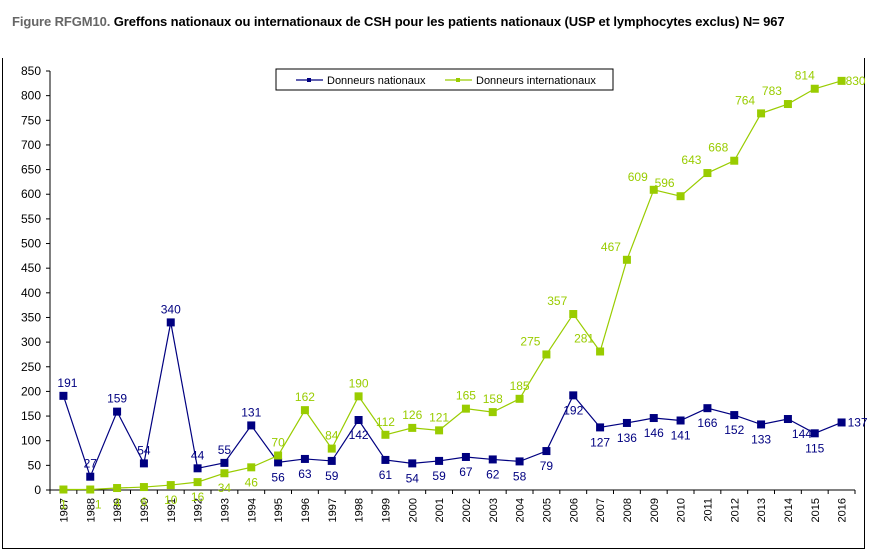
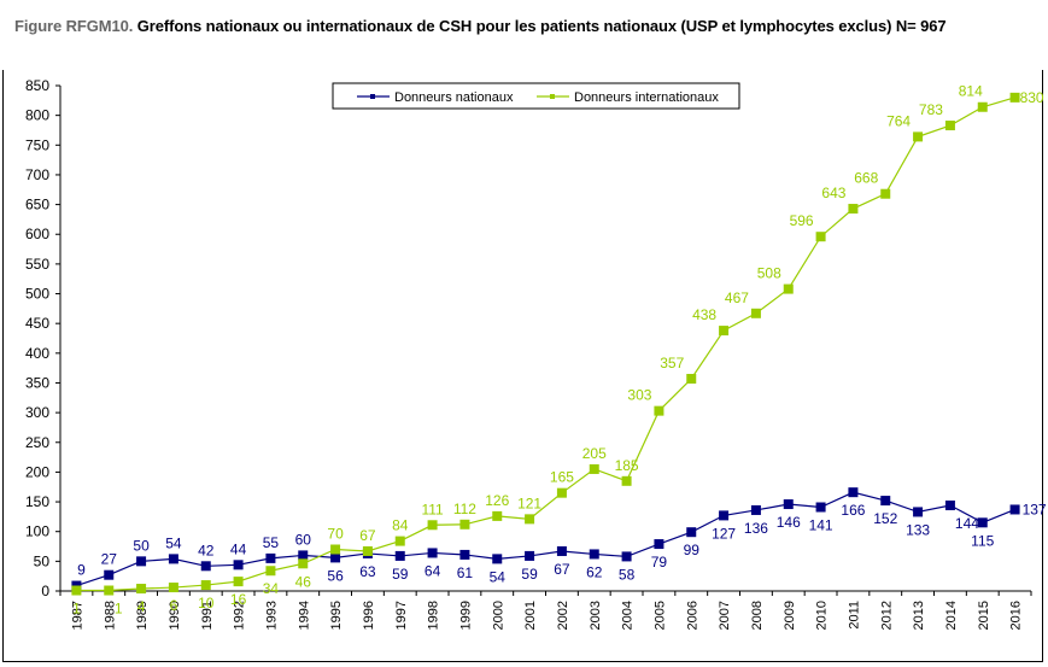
Donneurs nationaux/1987: 191 -> 9
Donneurs nationaux/1989: 159 -> 50
Donneurs nationaux/1991: 340 -> 42
Donneurs nationaux/1994: 131 -> 60
Donneurs internationaux/1996: 162 -> 67
Donneurs nationaux/1998: 142 -> 64
Donneurs internationaux/1998: 190 -> 111
Donneurs internationaux/2003: 158 -> 205
Donneurs internationaux/2005: 275 -> 303
Donneurs nationaux/2006: 192 -> 99
Donneurs internationaux/2007: 281 -> 438
Donneurs internationaux/2009: 609 -> 508
